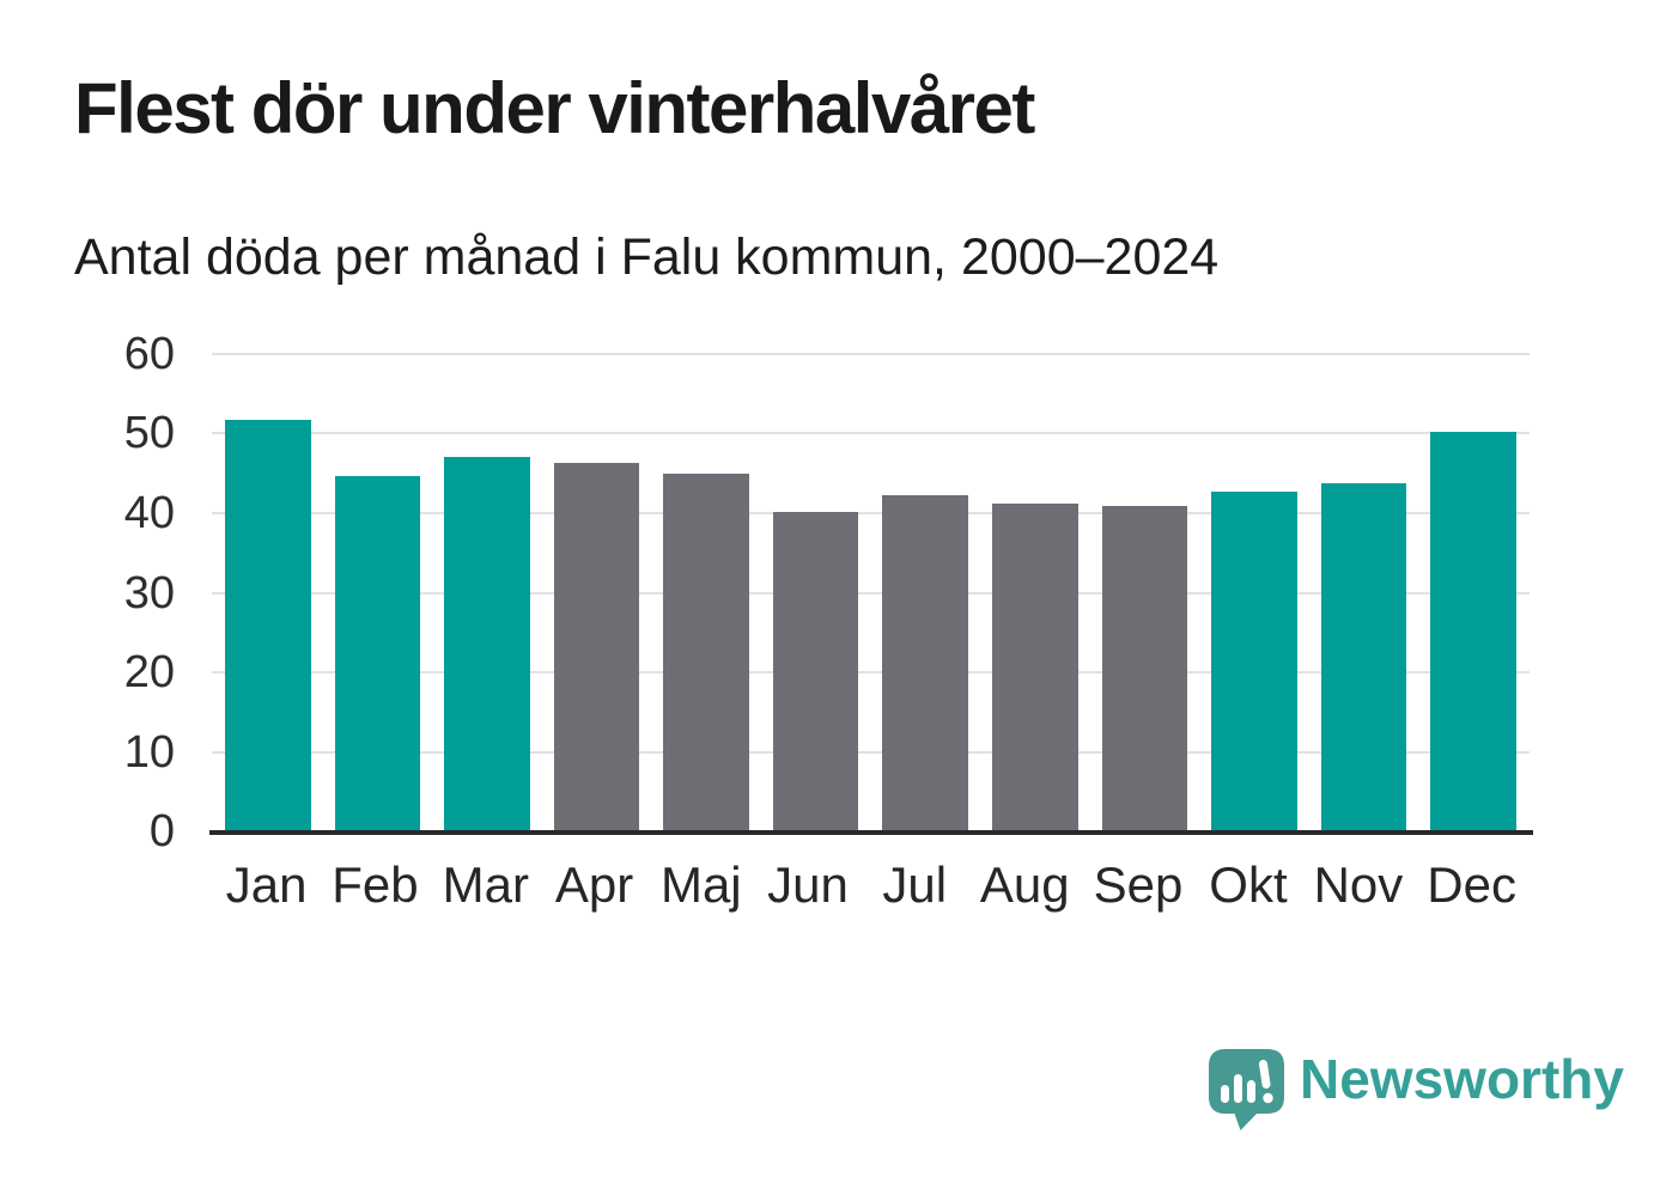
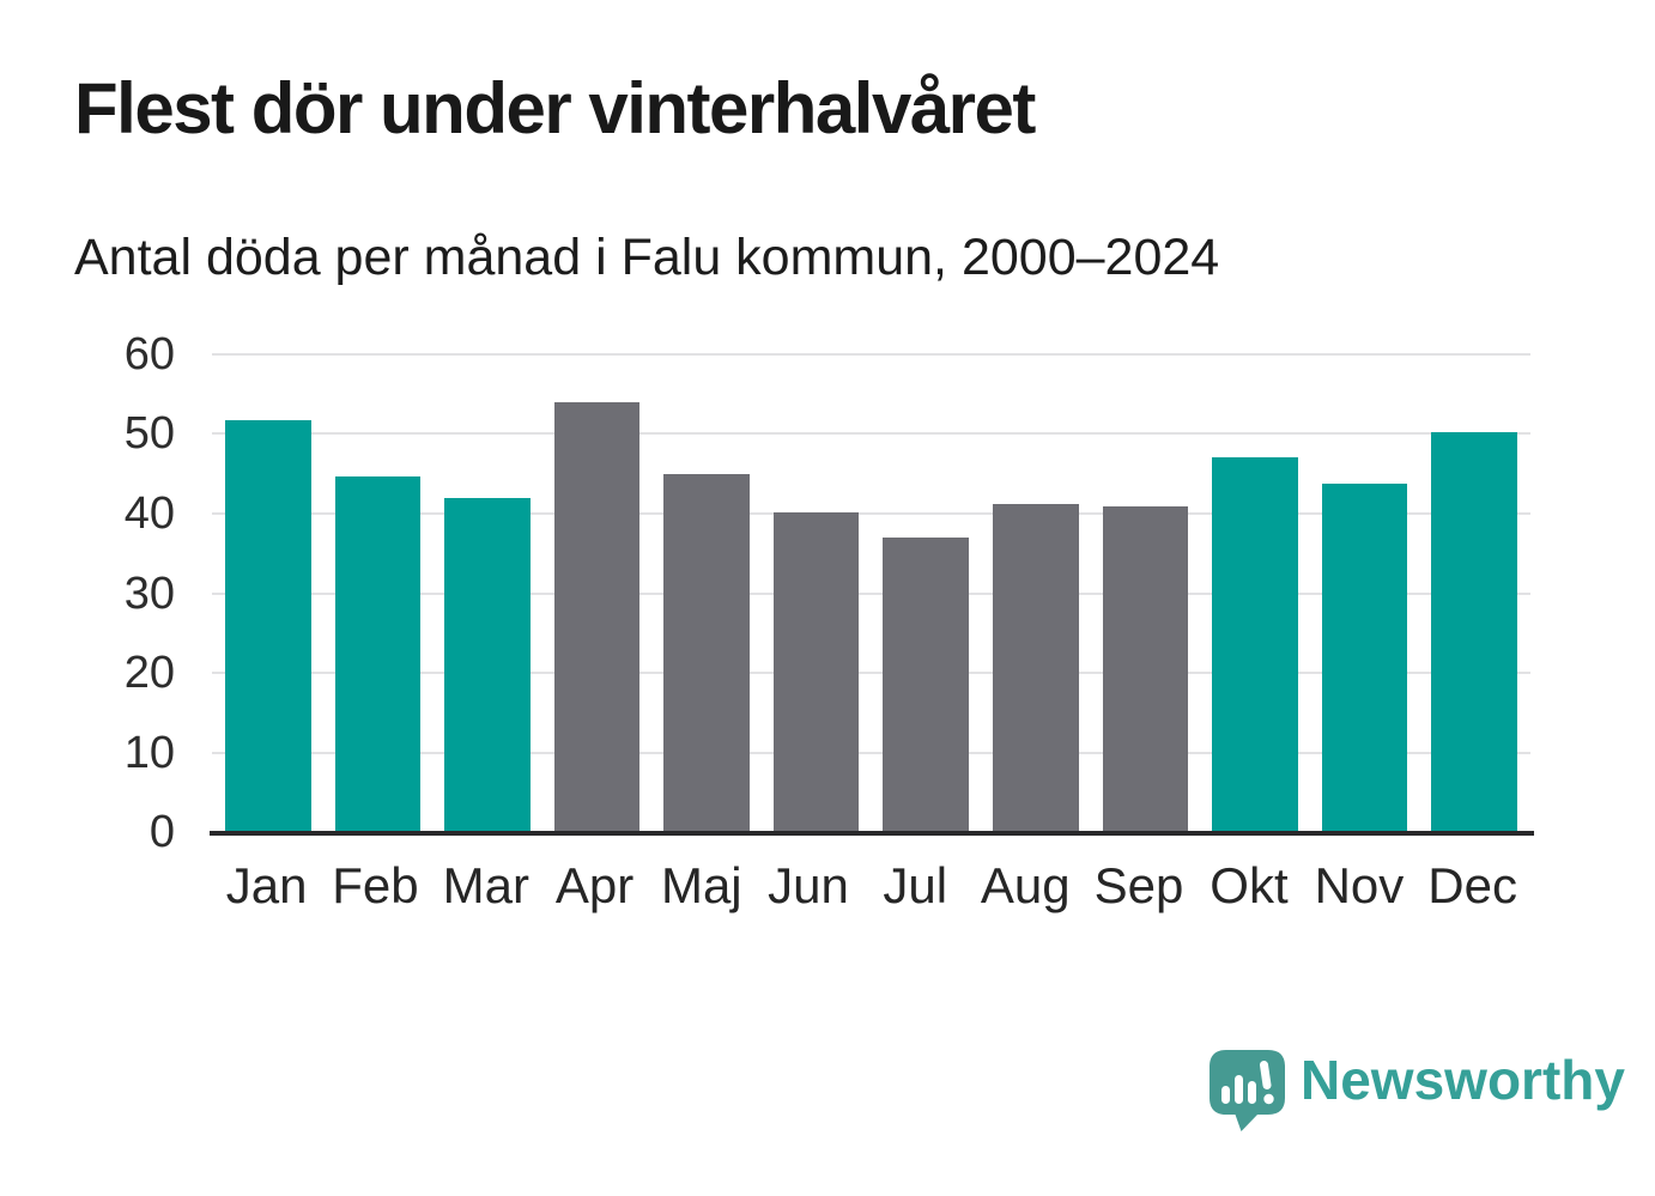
Mar: 47 -> 42
Apr: 46 -> 54
Jul: 42 -> 37
Okt: 43 -> 47
